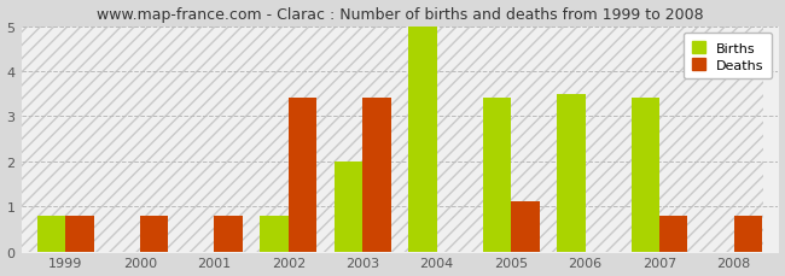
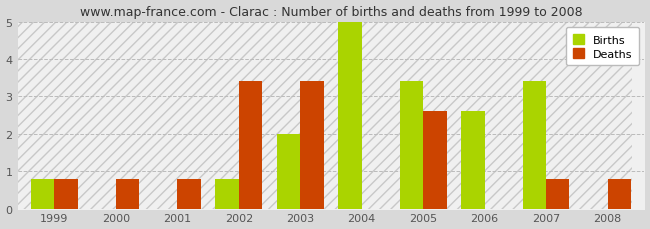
Deaths/2005: 1.1 -> 2.6
Births/2006: 3.5 -> 2.6
